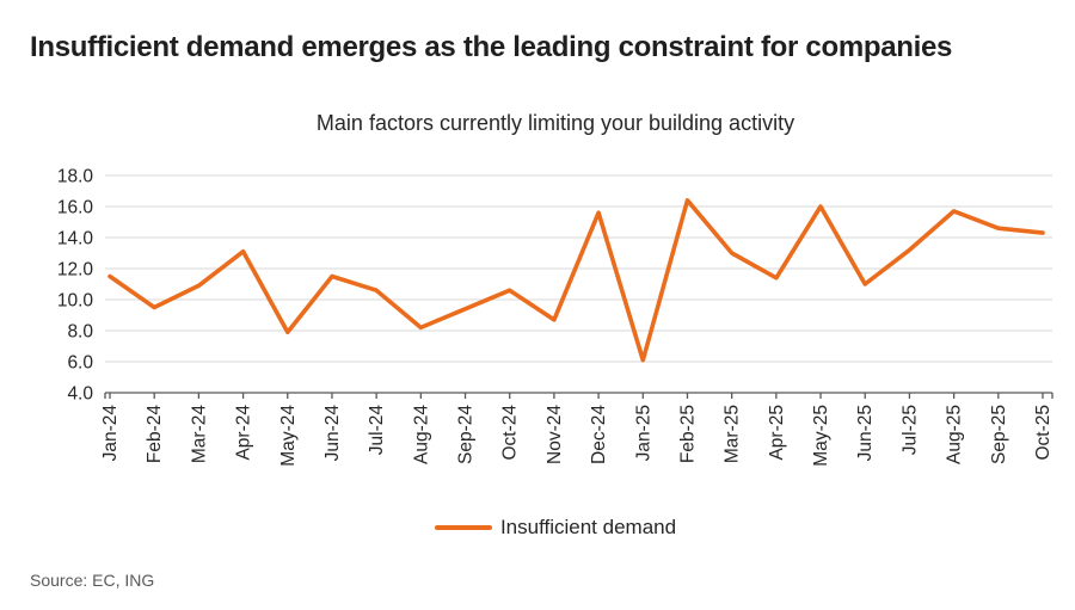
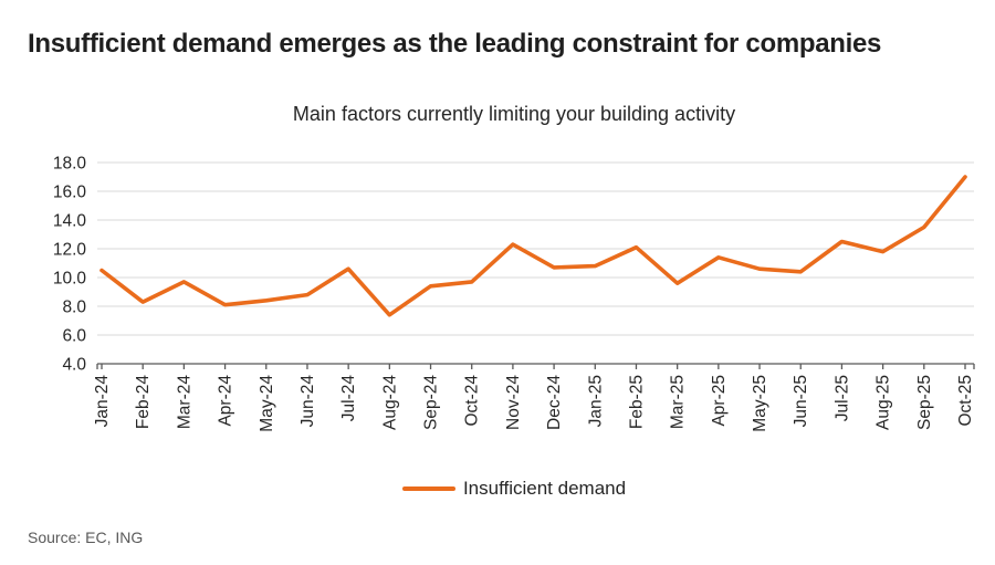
Jan-24: 11.5 -> 10.5
Feb-24: 9.5 -> 8.3
Mar-24: 10.9 -> 9.7
Apr-24: 13.1 -> 8.1
May-24: 7.9 -> 8.4
Jun-24: 11.5 -> 8.8
Aug-24: 8.2 -> 7.4
Oct-24: 10.6 -> 9.7
Nov-24: 8.7 -> 12.3
Dec-24: 15.6 -> 10.7
Jan-25: 6.1 -> 10.8
Feb-25: 16.4 -> 12.1
Mar-25: 13.0 -> 9.6
May-25: 16.0 -> 10.6
Jun-25: 11.0 -> 10.4
Jul-25: 13.2 -> 12.5
Aug-25: 15.7 -> 11.8
Sep-25: 14.6 -> 13.5
Oct-25: 14.3 -> 17.0
